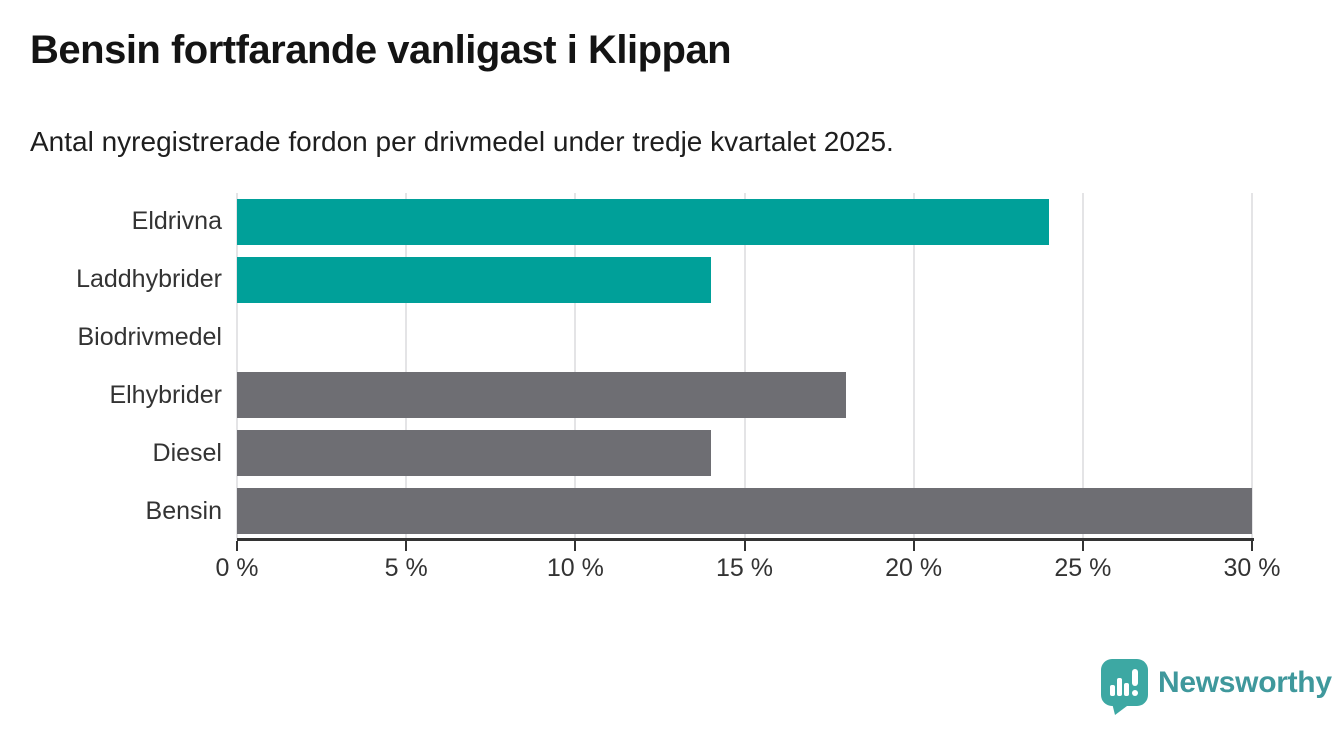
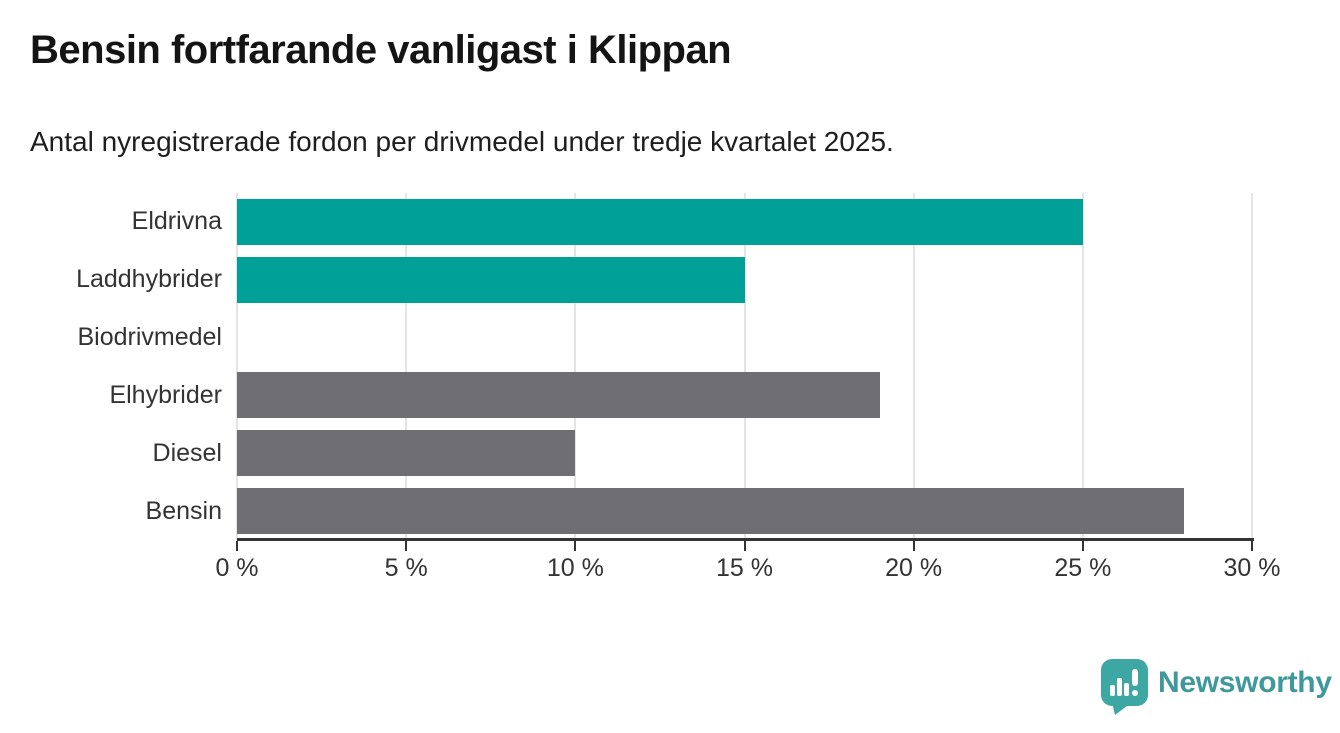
Eldrivna: 24% -> 25%
Laddhybrider: 14% -> 15%
Elhybrider: 18% -> 19%
Diesel: 14% -> 10%
Bensin: 30% -> 28%
